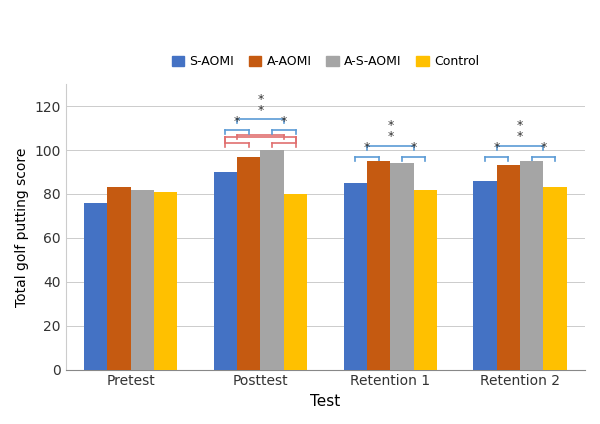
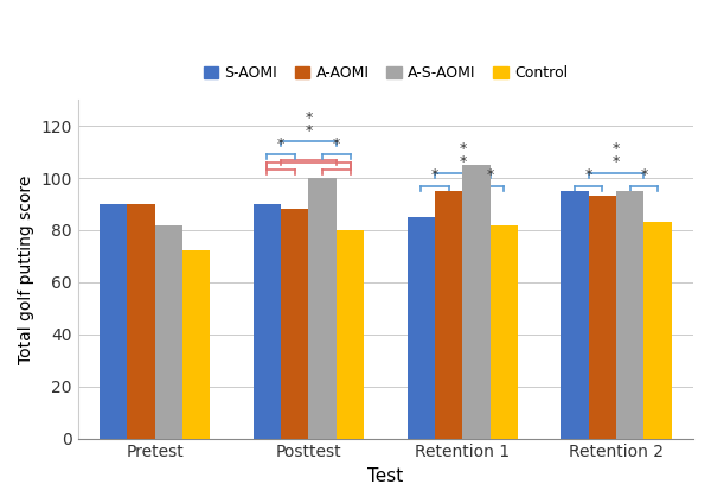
S-AOMI/Pretest: 76 -> 90
A-AOMI/Pretest: 83 -> 90
Control/Pretest: 81 -> 72
A-AOMI/Posttest: 97 -> 88
A-S-AOMI/Retention 1: 94 -> 105
S-AOMI/Retention 2: 86 -> 95
